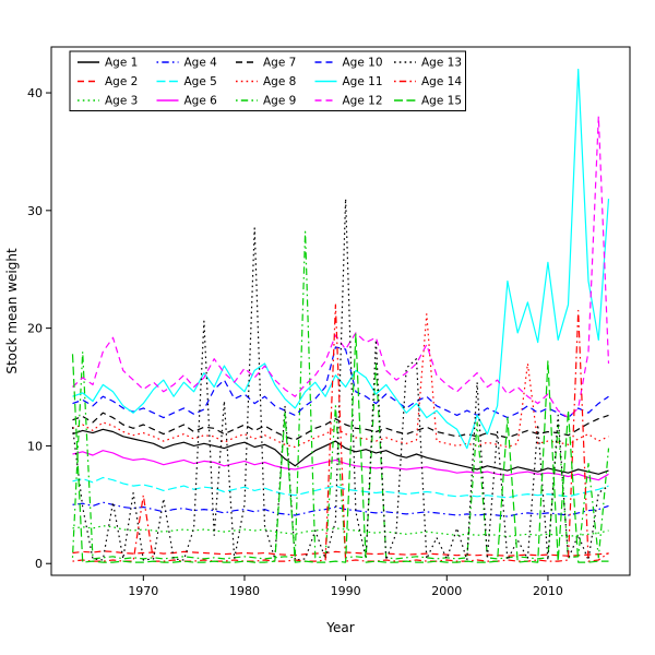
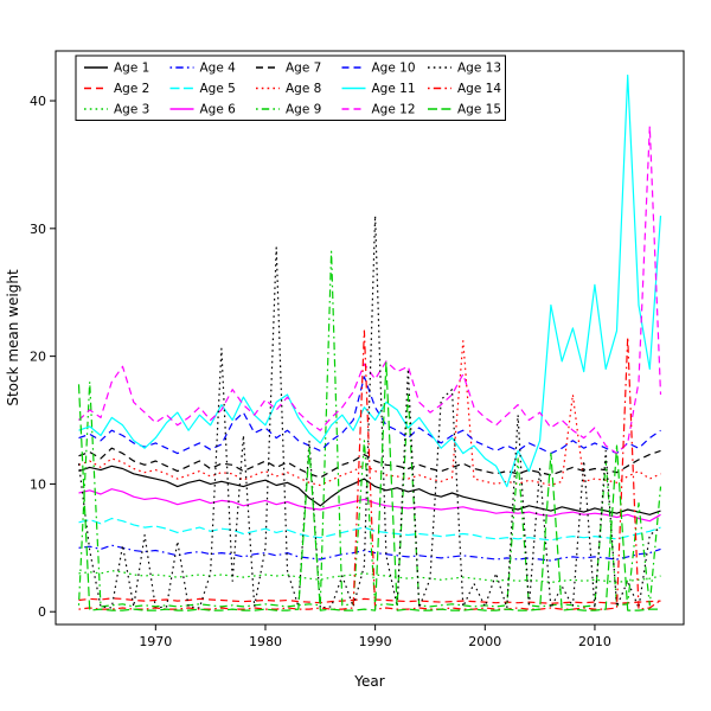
Age 14/1970: 5.8 -> 0.3
Age 10/1990: 18.2 -> 16.0
Age 15/2010: 17.2 -> 0.1
